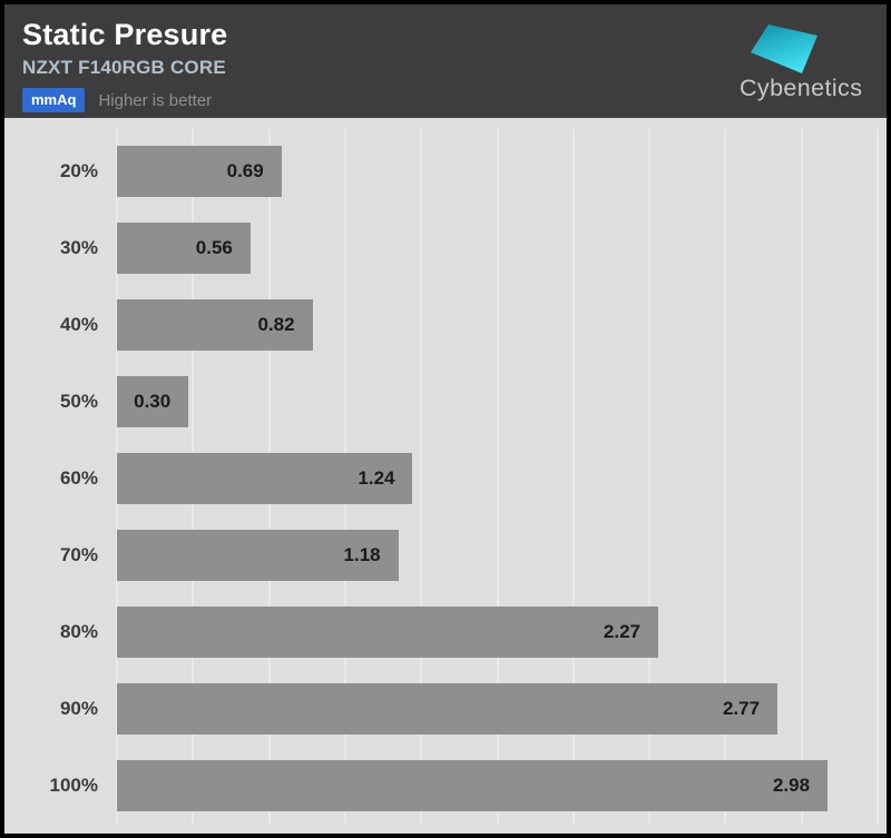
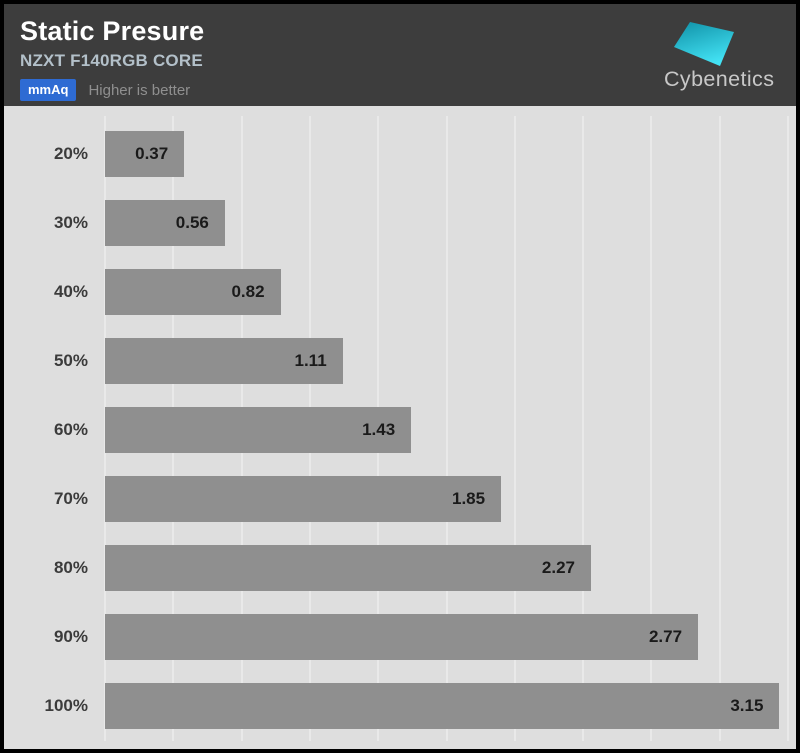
20%: 0.69 -> 0.37
50%: 0.30 -> 1.11
60%: 1.24 -> 1.43
70%: 1.18 -> 1.85
100%: 2.98 -> 3.15
